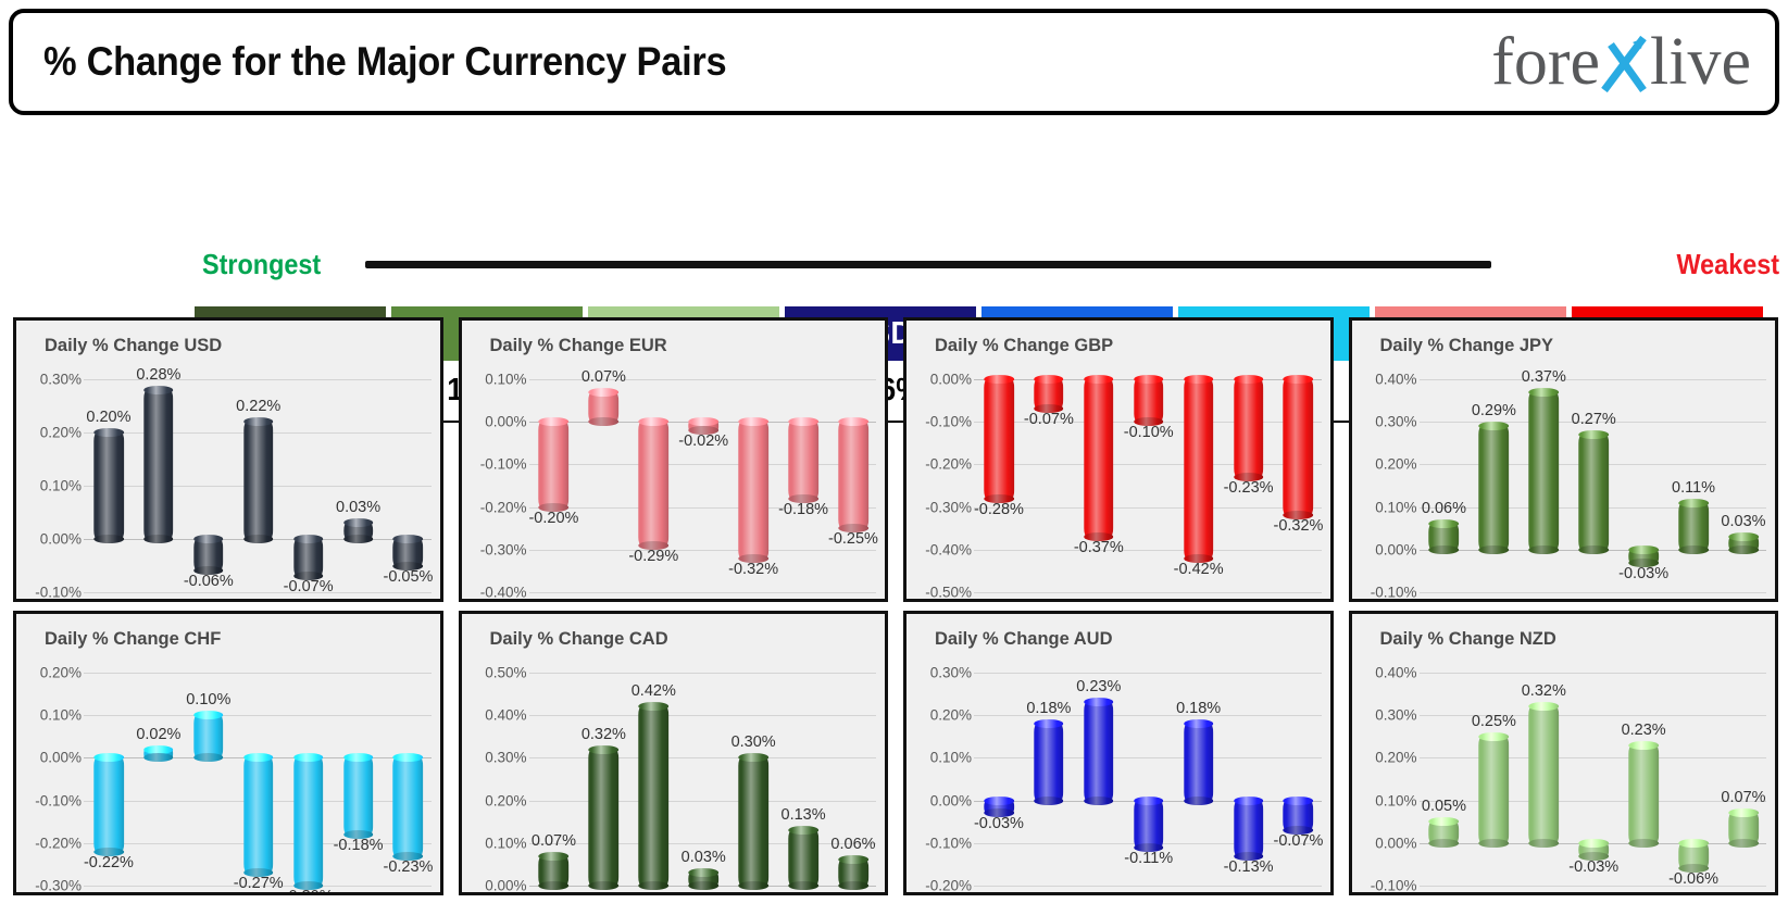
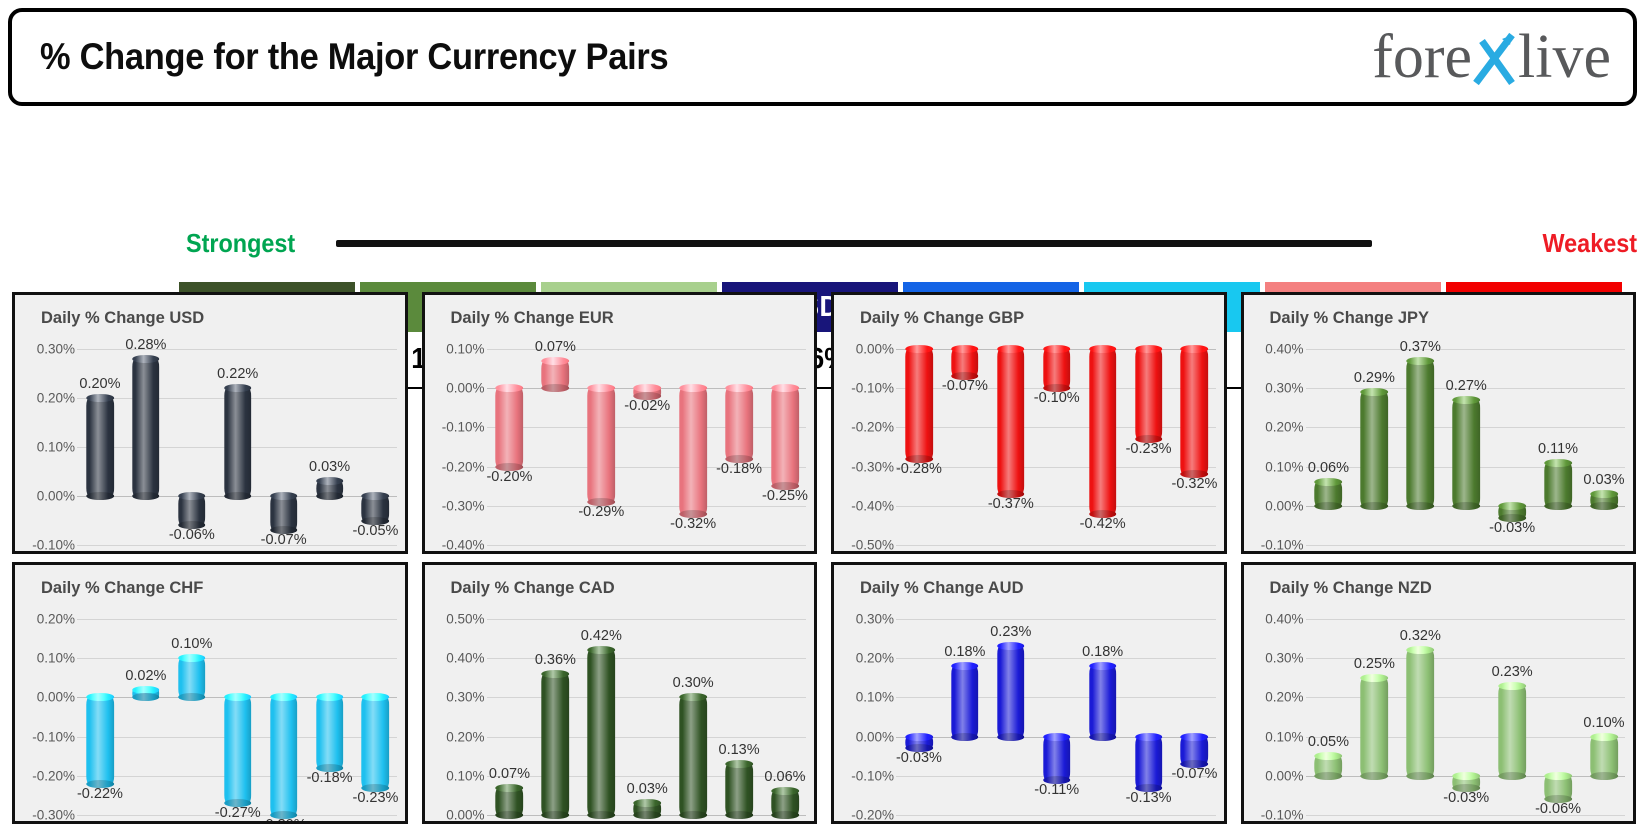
Daily % Change CAD/EUR: 0.32% -> 0.36%
Daily % Change NZD/AUD: 0.07% -> 0.10%
